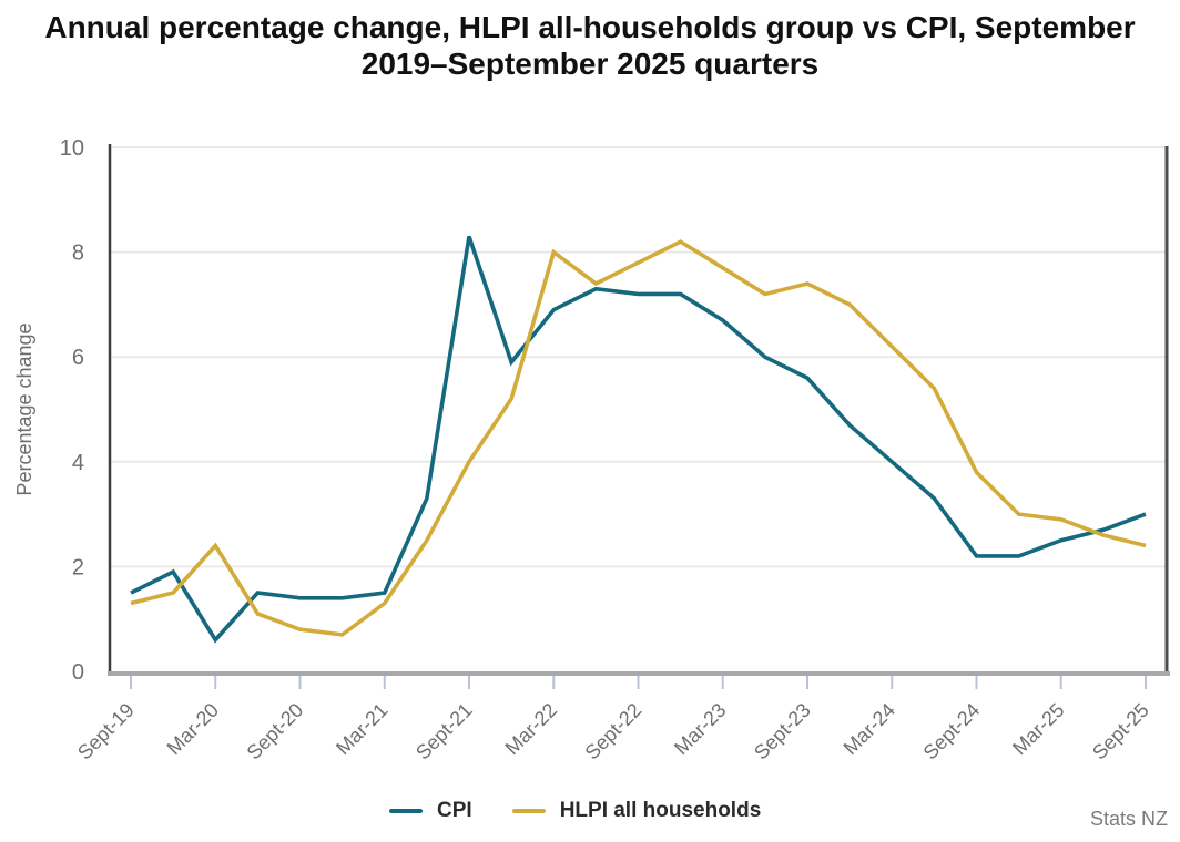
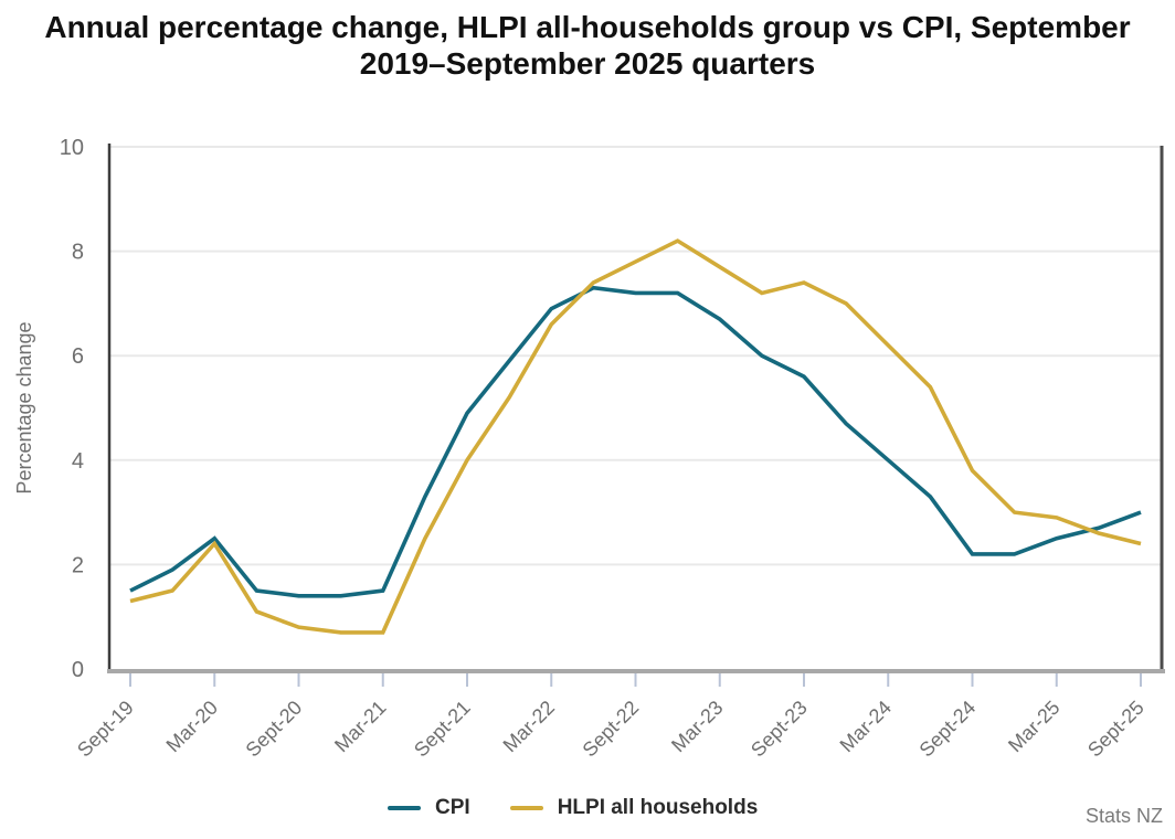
CPI/Mar-20: 0.6 -> 2.5
HLPI all households/Mar-21: 1.3 -> 0.7
CPI/Sept-21: 8.3 -> 4.9
HLPI all households/Mar-22: 8.0 -> 6.6
